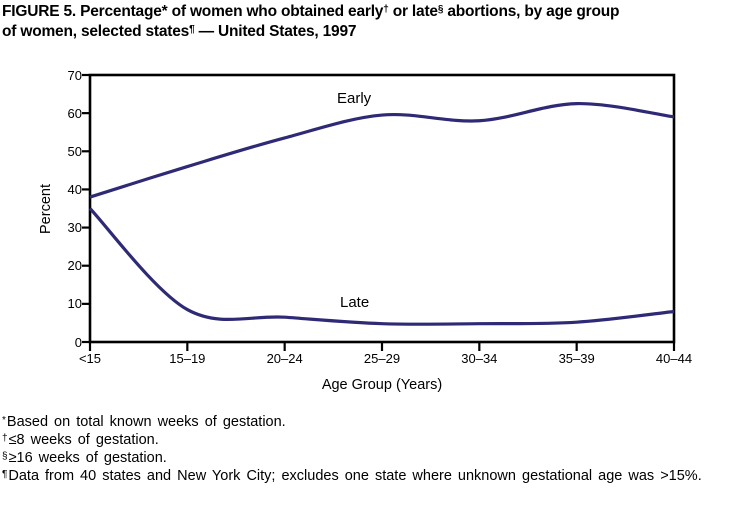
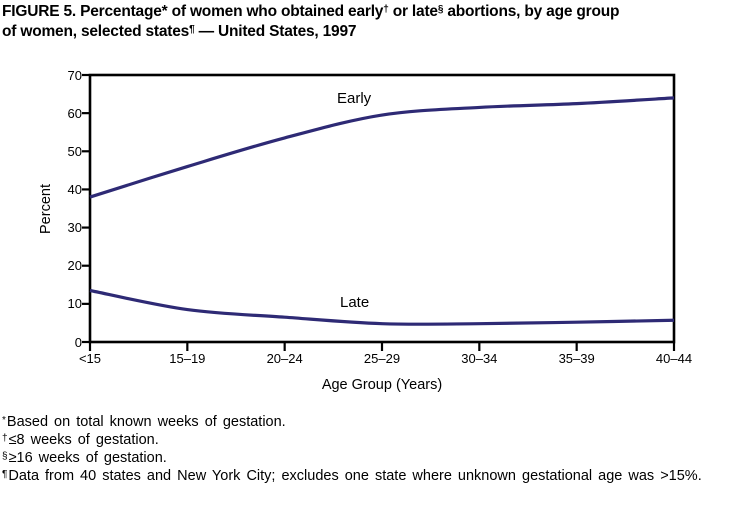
Late/<15: 35 -> 14
Early/30–34: 58 -> 62
Early/40–44: 59 -> 64
Late/40–44: 8 -> 6
